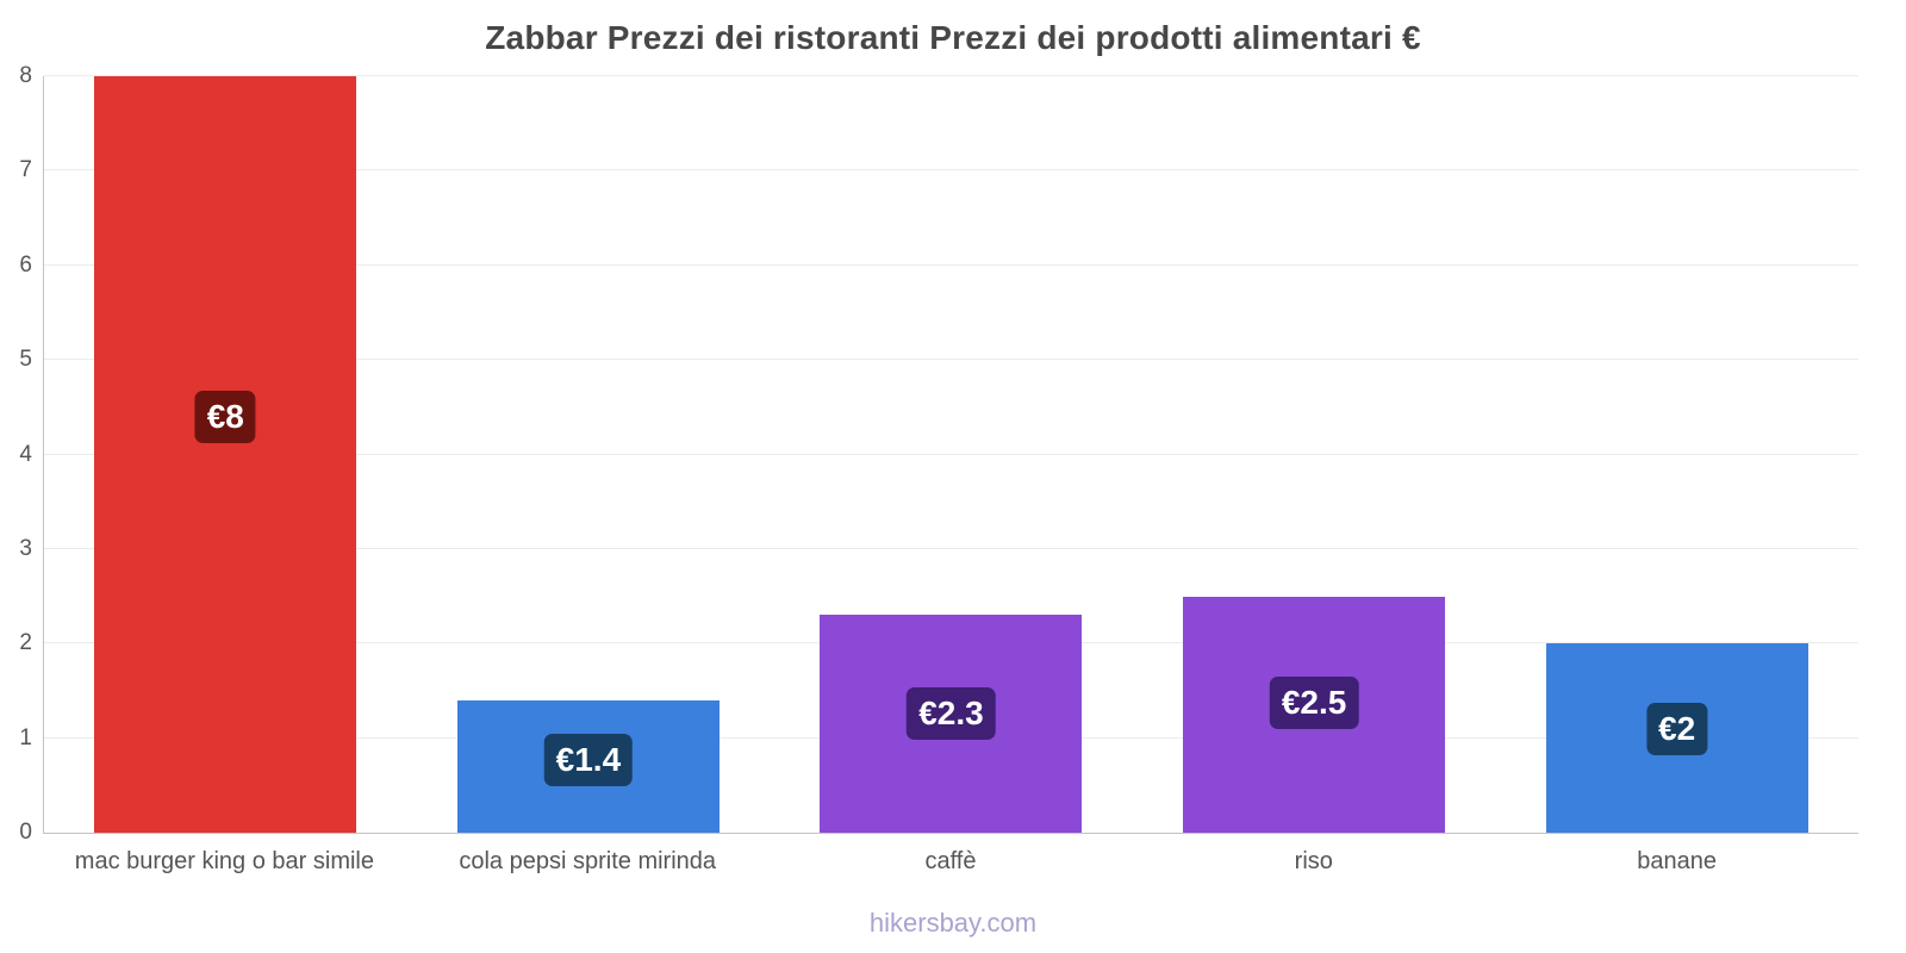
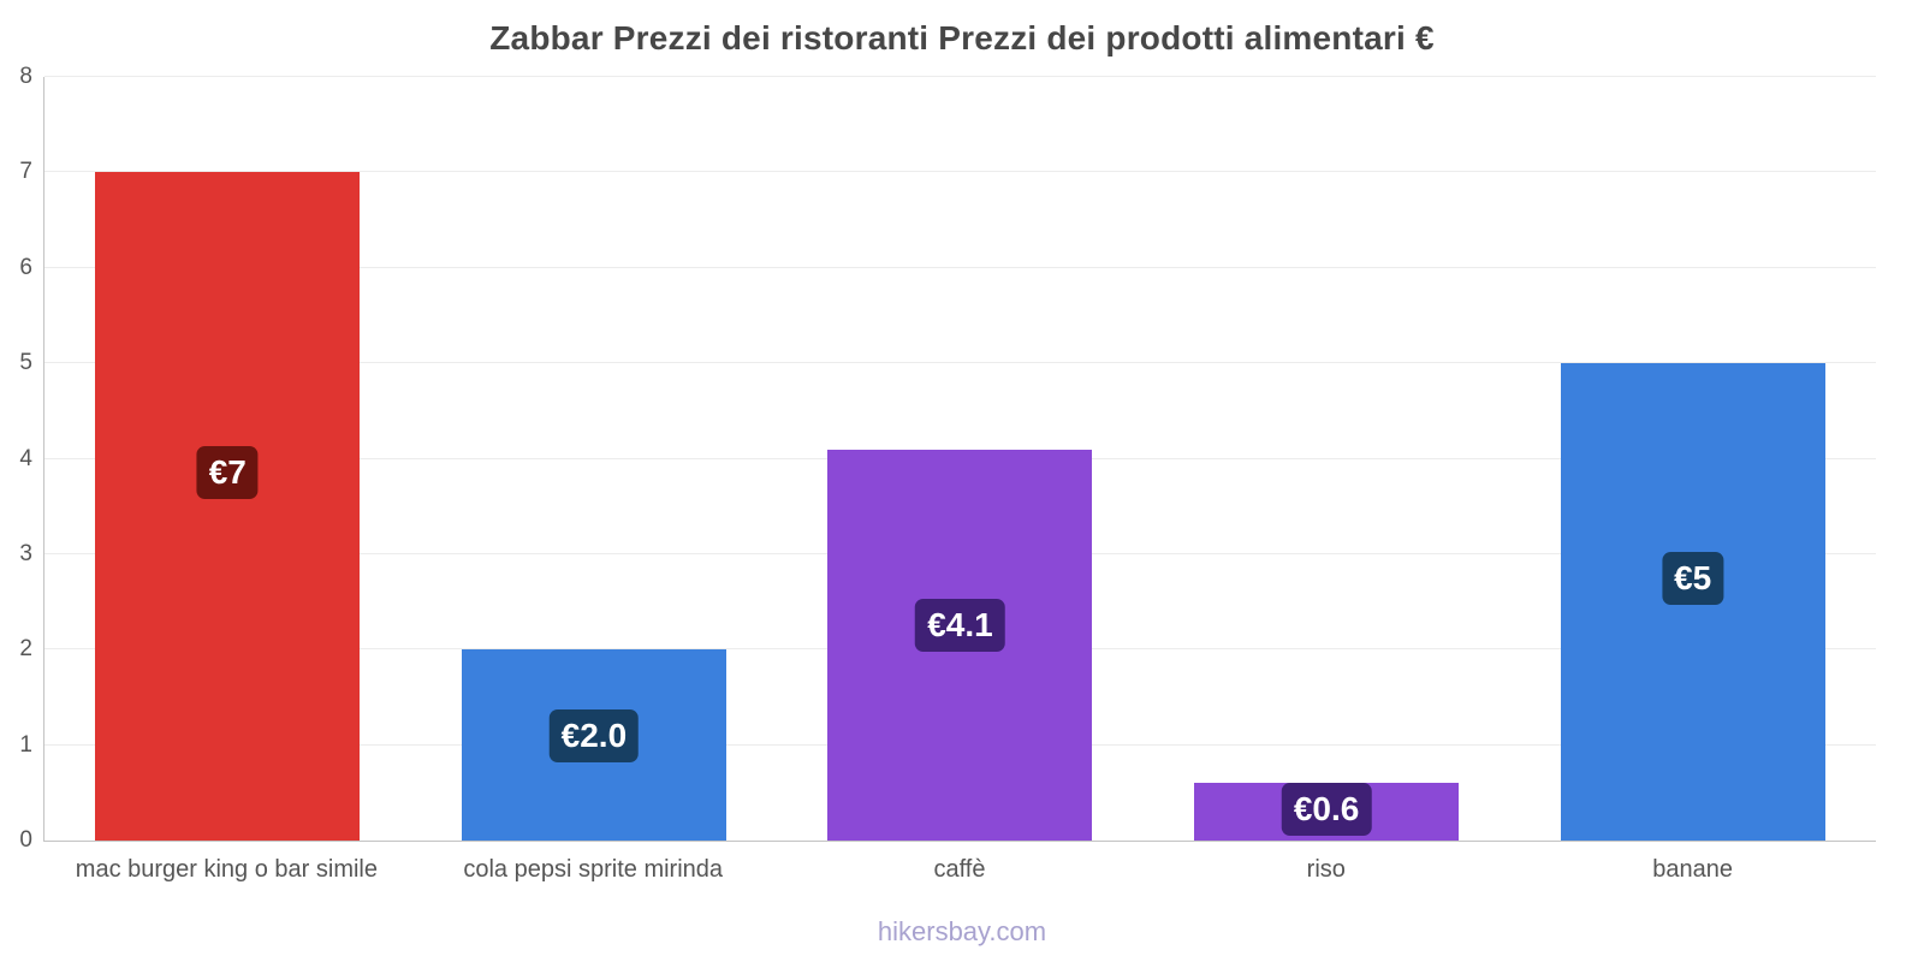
mac burger king o bar simile: €8 -> €7
cola pepsi sprite mirinda: €1.4 -> €2.0
caffè: €2.3 -> €4.1
riso: €2.5 -> €0.6
banane: €2 -> €5
